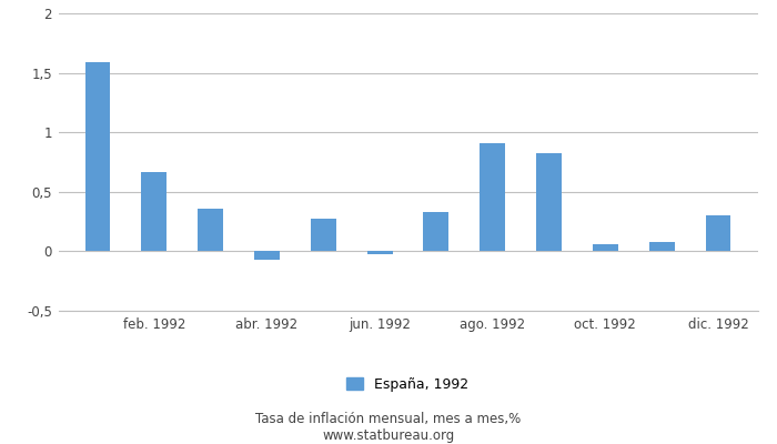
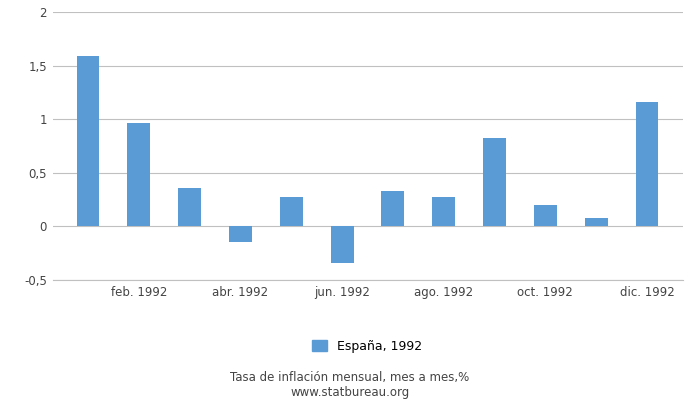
feb. 1992: 0,67 -> 0,96
abr. 1992: -0,07 -> -0,15
jun. 1992: -0,02 -> -0,34
ago. 1992: 0,91 -> 0,27
oct. 1992: 0,06 -> 0,20
dic. 1992: 0,30 -> 1,16
